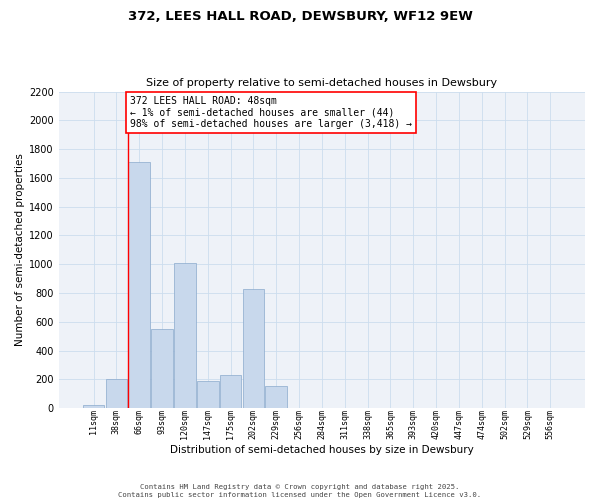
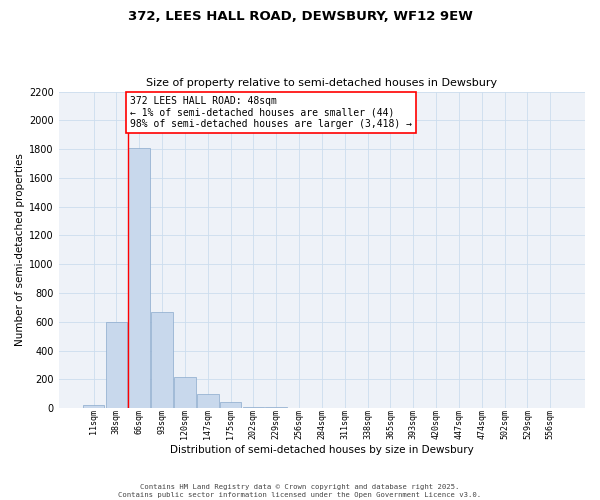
38sqm: 200 -> 600
66sqm: 1710 -> 1810
93sqm: 550 -> 670
120sqm: 1010 -> 220
147sqm: 190 -> 100
175sqm: 230 -> 40
202sqm: 830 -> 10
229sqm: 150 -> 0
